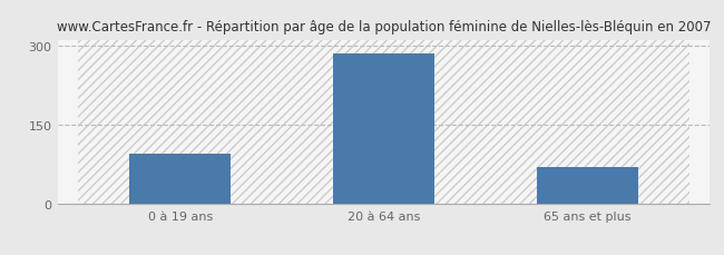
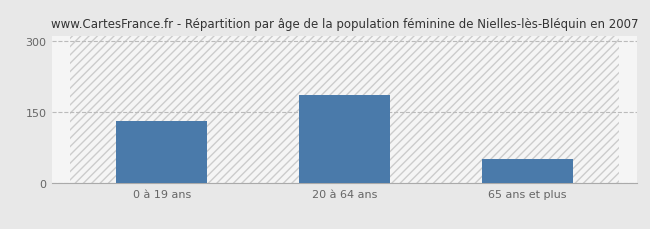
0 à 19 ans: 95 -> 130
20 à 64 ans: 285 -> 185
65 ans et plus: 70 -> 50
